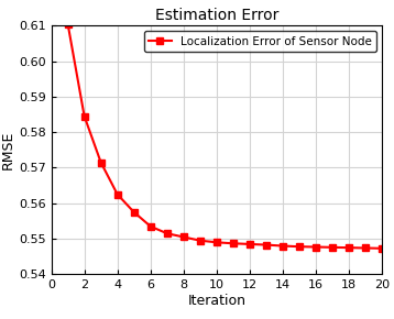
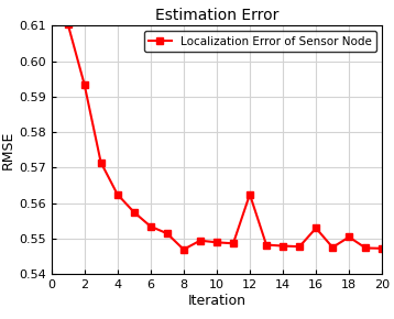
2: 0.5845 -> 0.5935
8: 0.5505 -> 0.5470
12: 0.5485 -> 0.5625
16: 0.5477 -> 0.5530
18: 0.5475 -> 0.5505
